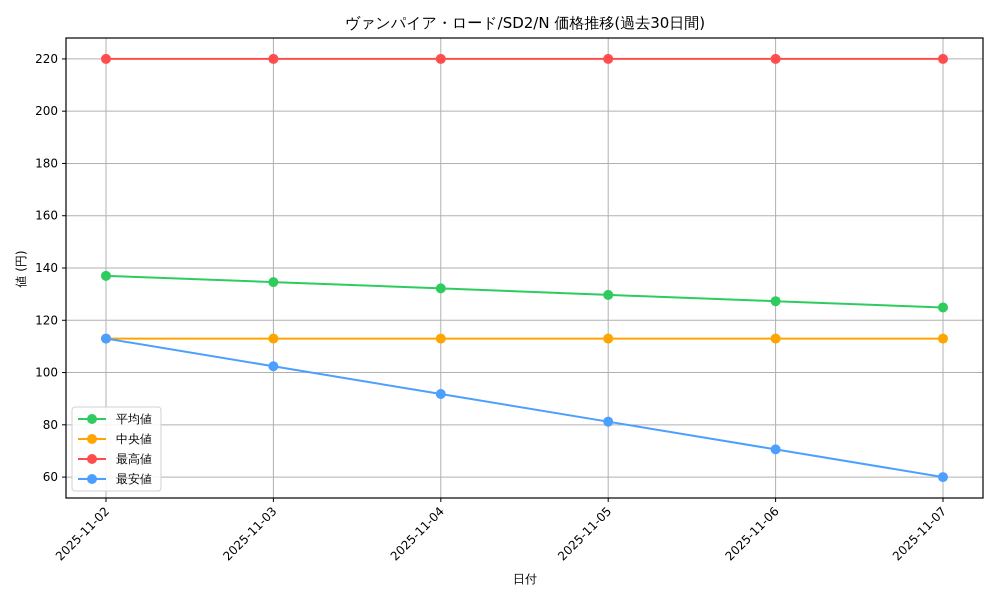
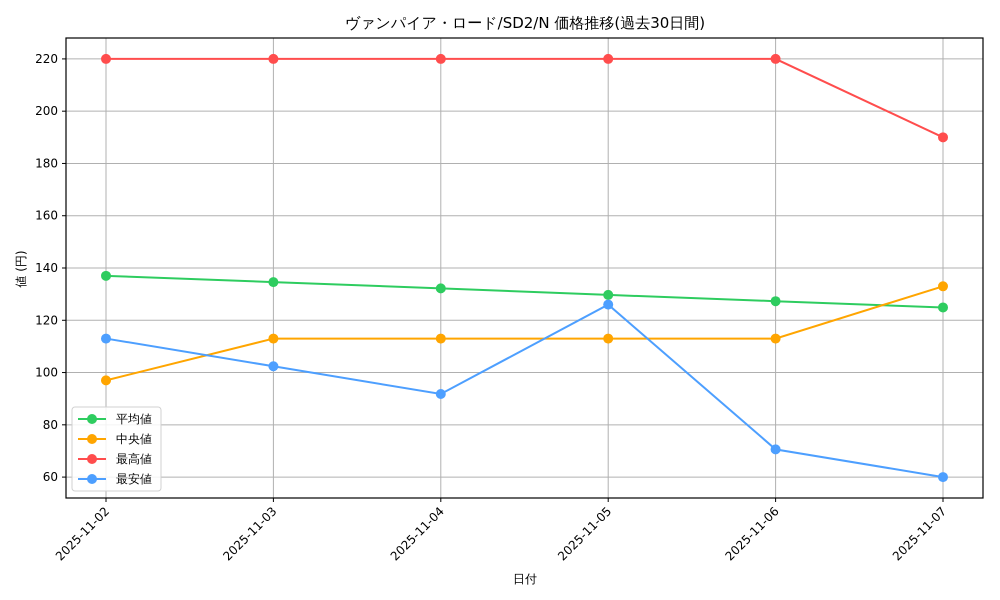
中央値/2025-11-02: 113 -> 97
最安値/2025-11-05: 81 -> 126
中央値/2025-11-07: 113 -> 133
最高値/2025-11-07: 220 -> 190
